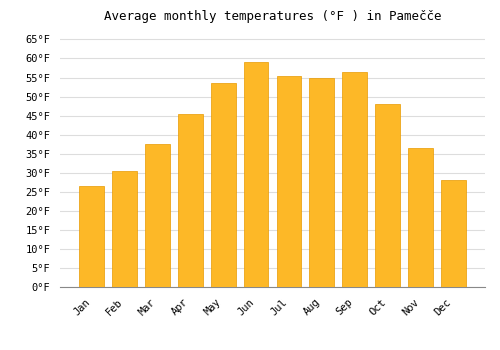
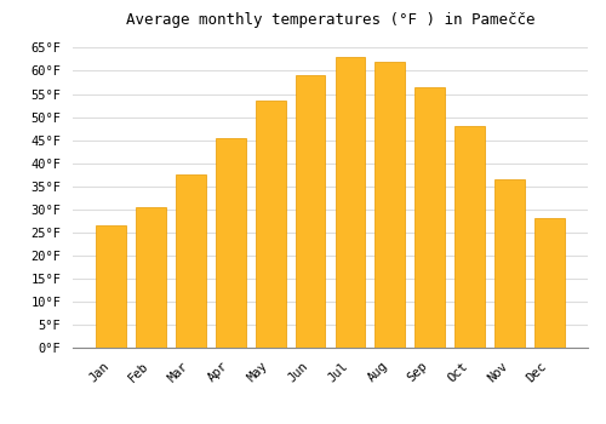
Jul: 55.5°F -> 63.0°F
Aug: 55.0°F -> 62.0°F
